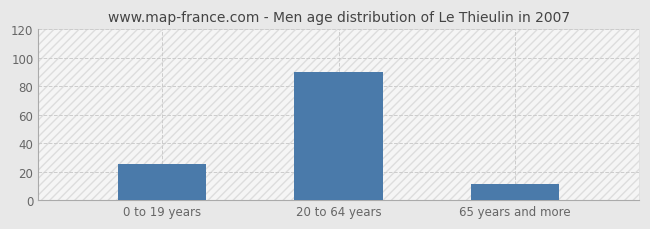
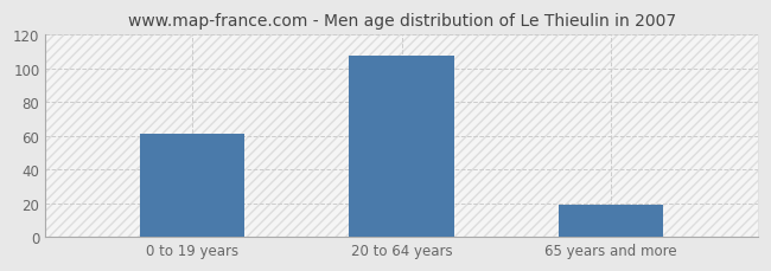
0 to 19 years: 25 -> 61
20 to 64 years: 90 -> 108
65 years and more: 11 -> 19
